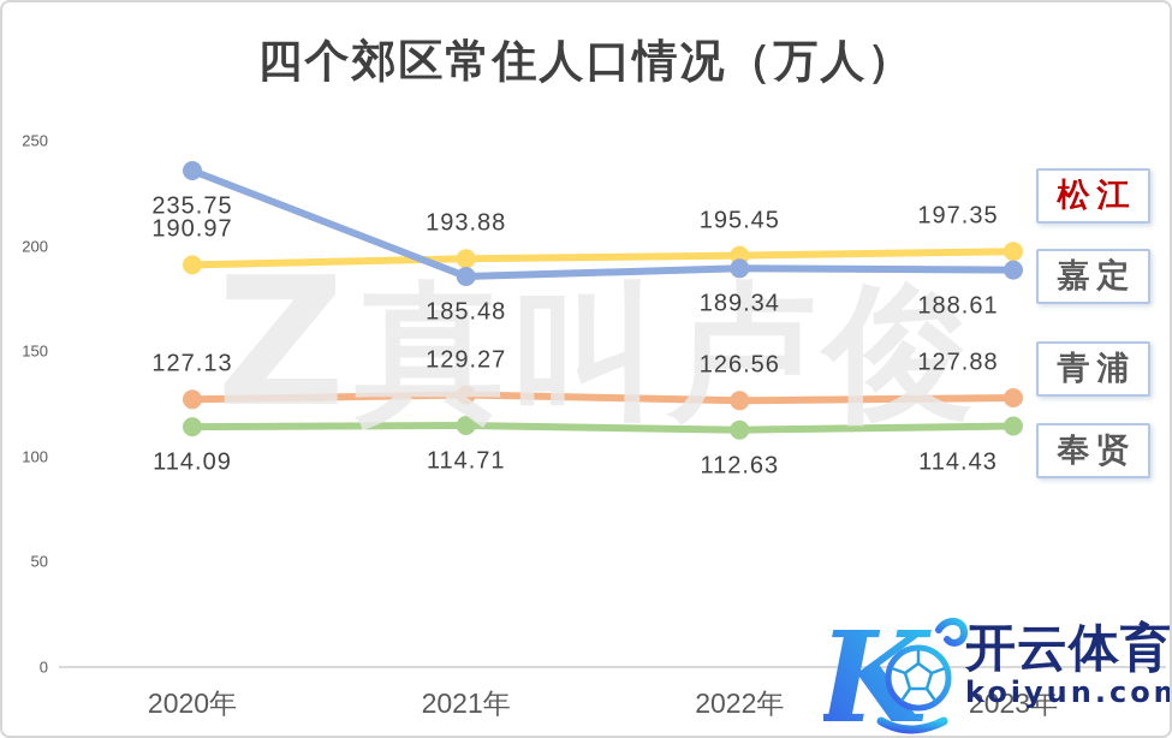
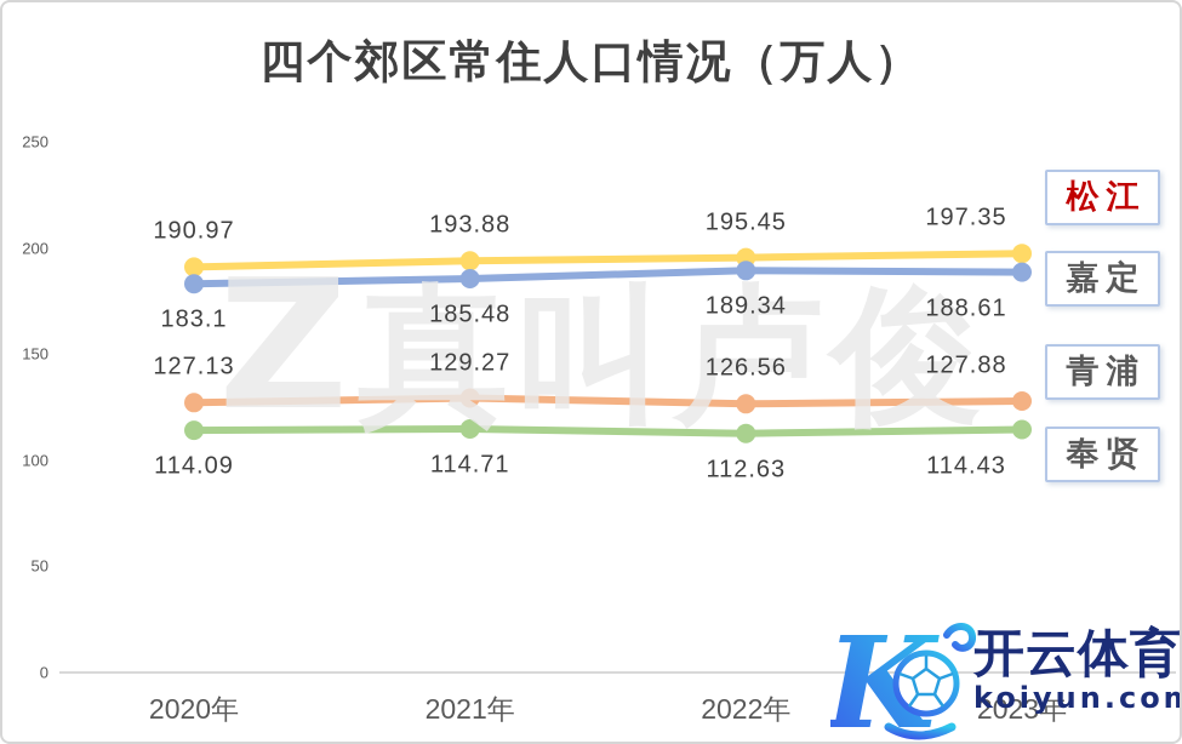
嘉定/2020年: 235.75 -> 183.1
